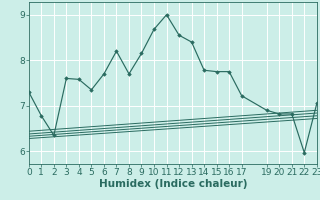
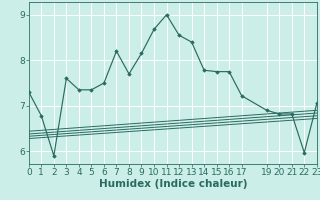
2: 6.35 -> 5.90
4: 7.58 -> 7.35
6: 7.70 -> 7.50
